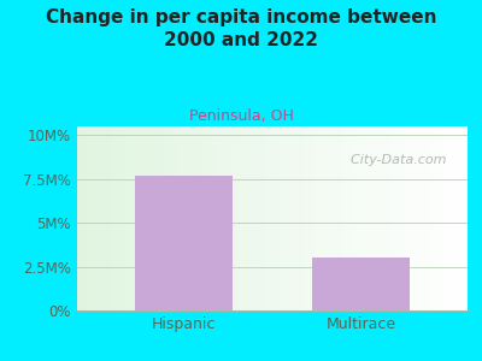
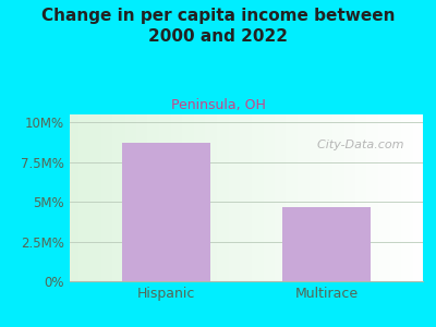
Hispanic: 7.7M% -> 8.7M%
Multirace: 3.0M% -> 4.7M%
